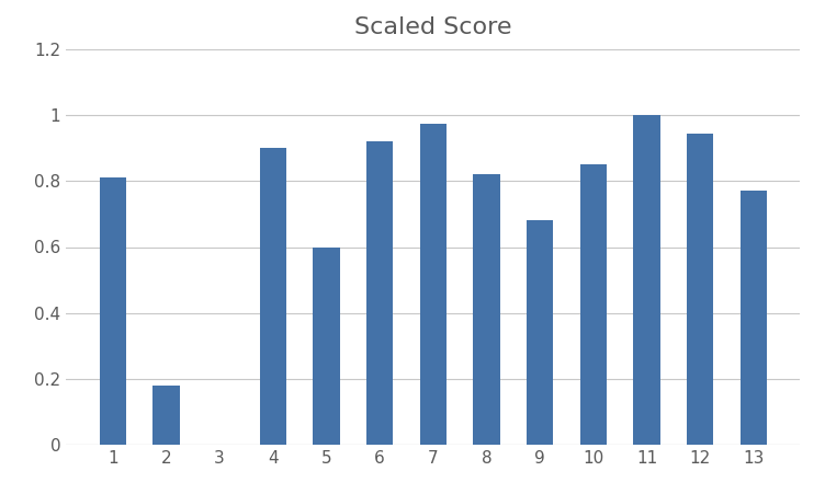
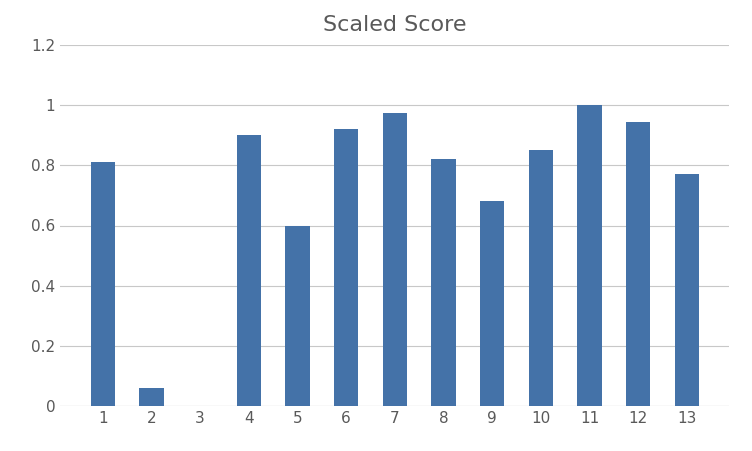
2: 0.180 -> 0.060
